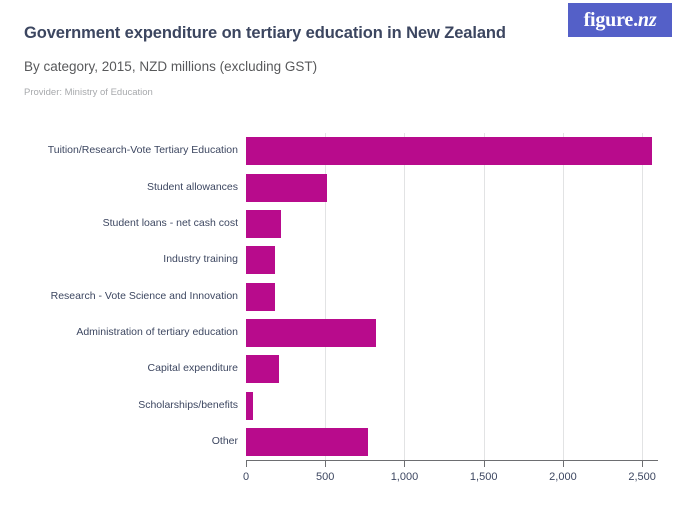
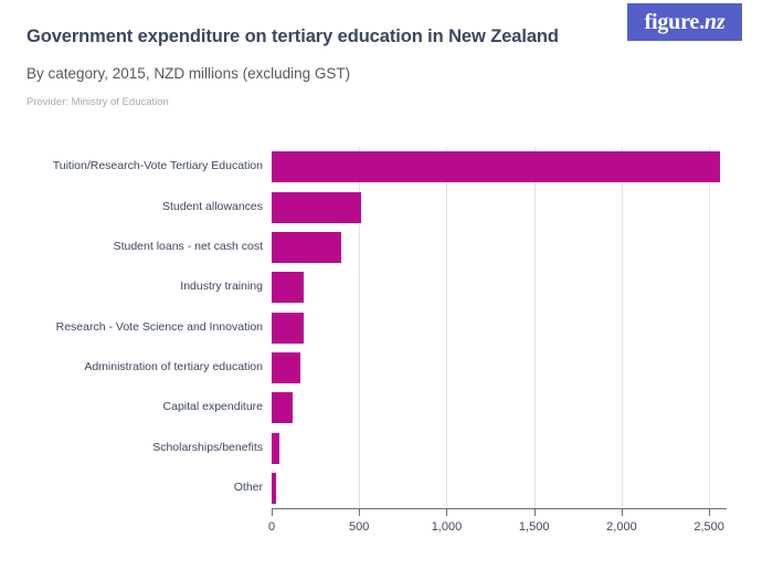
Student loans - net cash cost: 220 -> 400
Administration of tertiary education: 820 -> 160
Capital expenditure: 210 -> 120
Other: 770 -> 30
